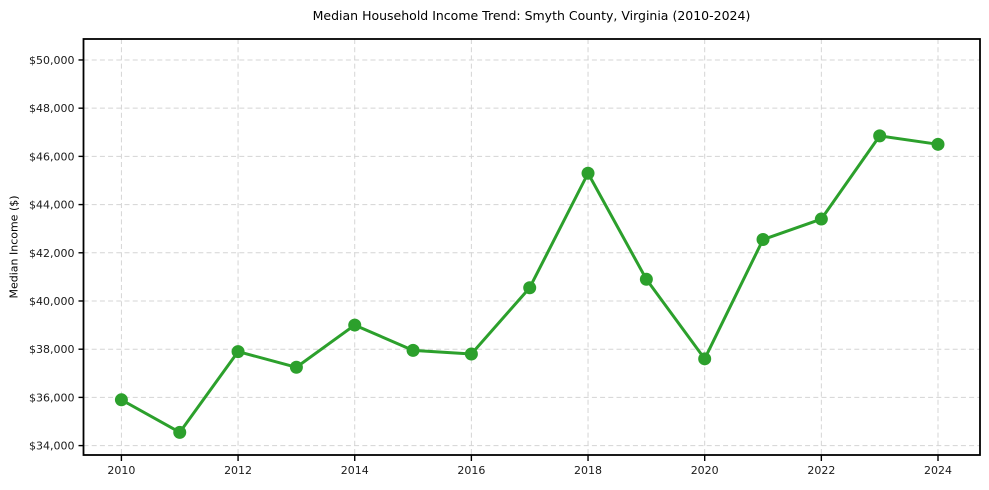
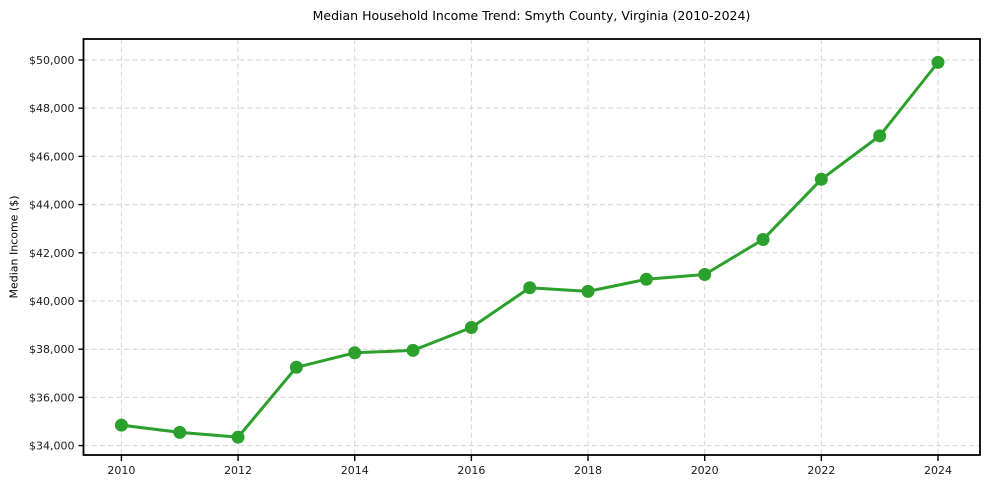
2010: $35900 -> $34800
2012: $37900 -> $34400
2014: $39000 -> $37800
2016: $37800 -> $38900
2018: $45300 -> $40400
2020: $37600 -> $41100
2022: $43400 -> $45000
2024: $46500 -> $49900
